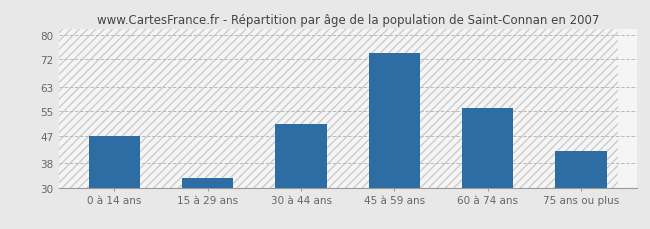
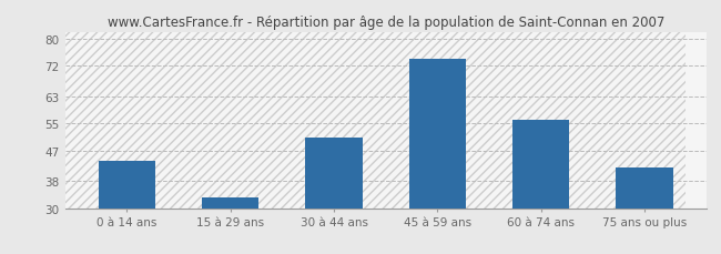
0 à 14 ans: 47 -> 44
